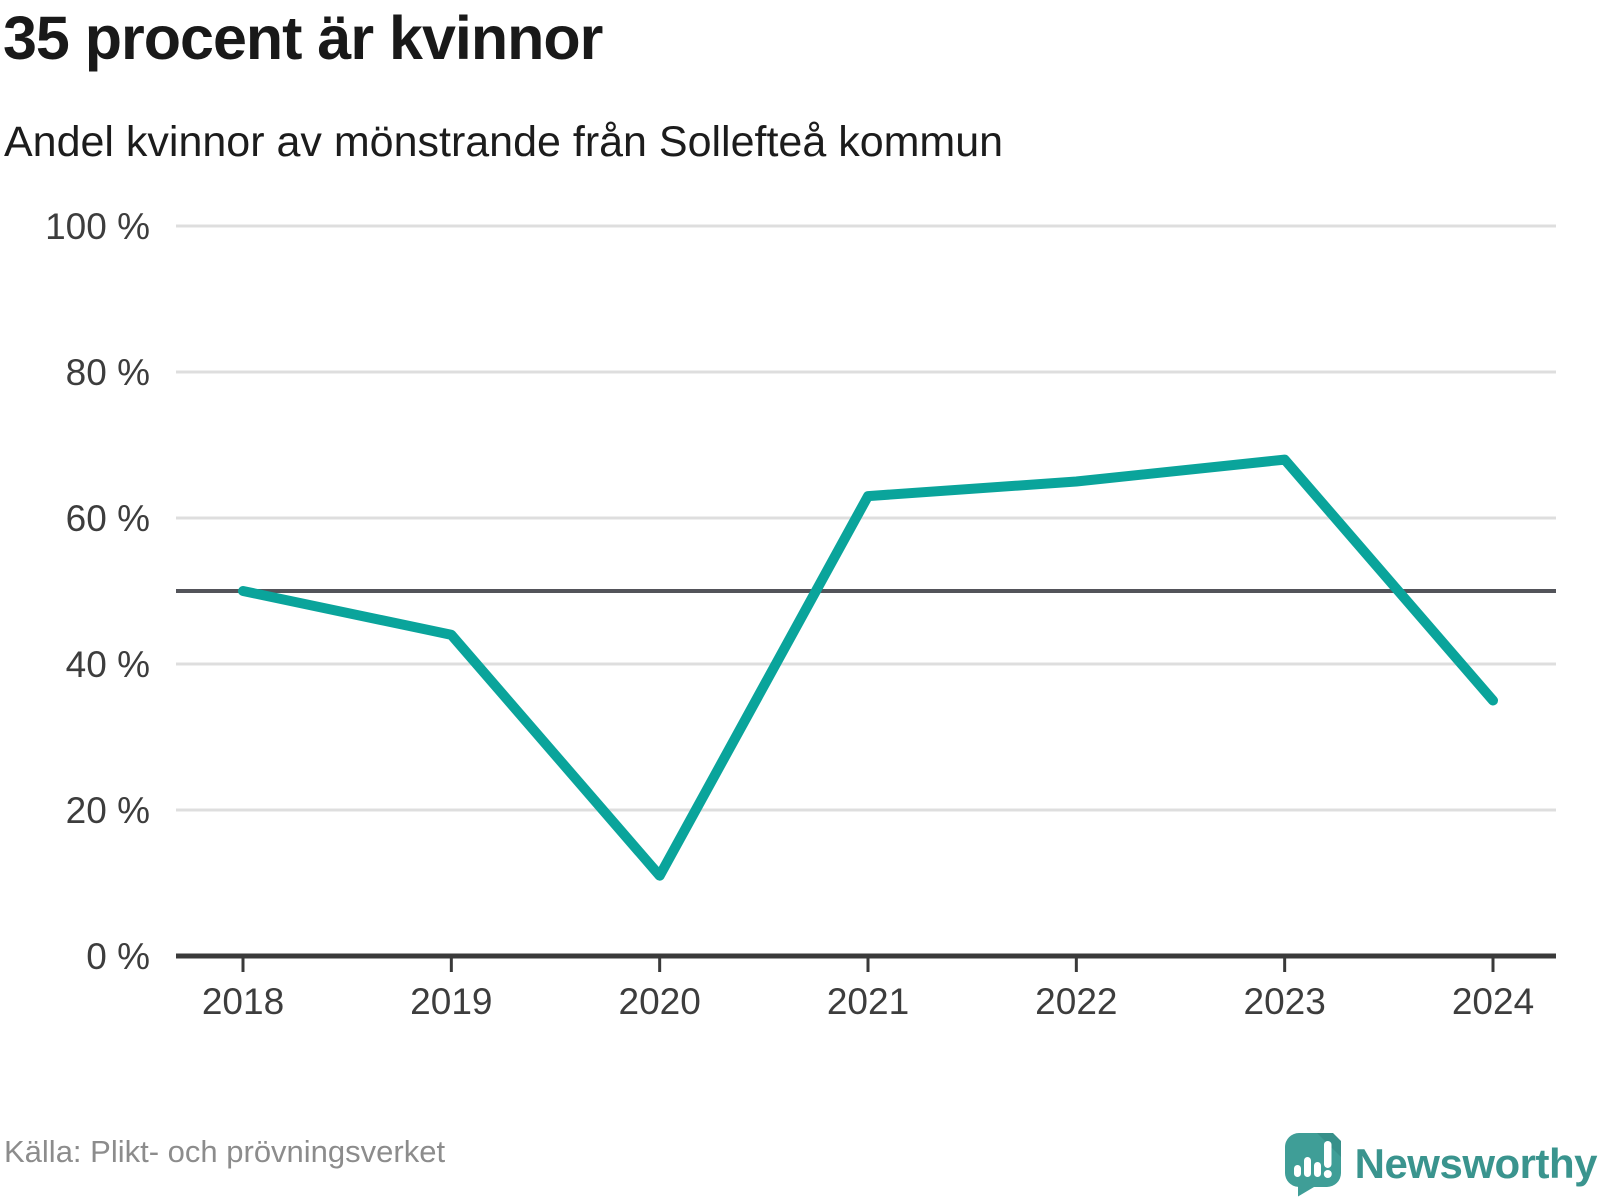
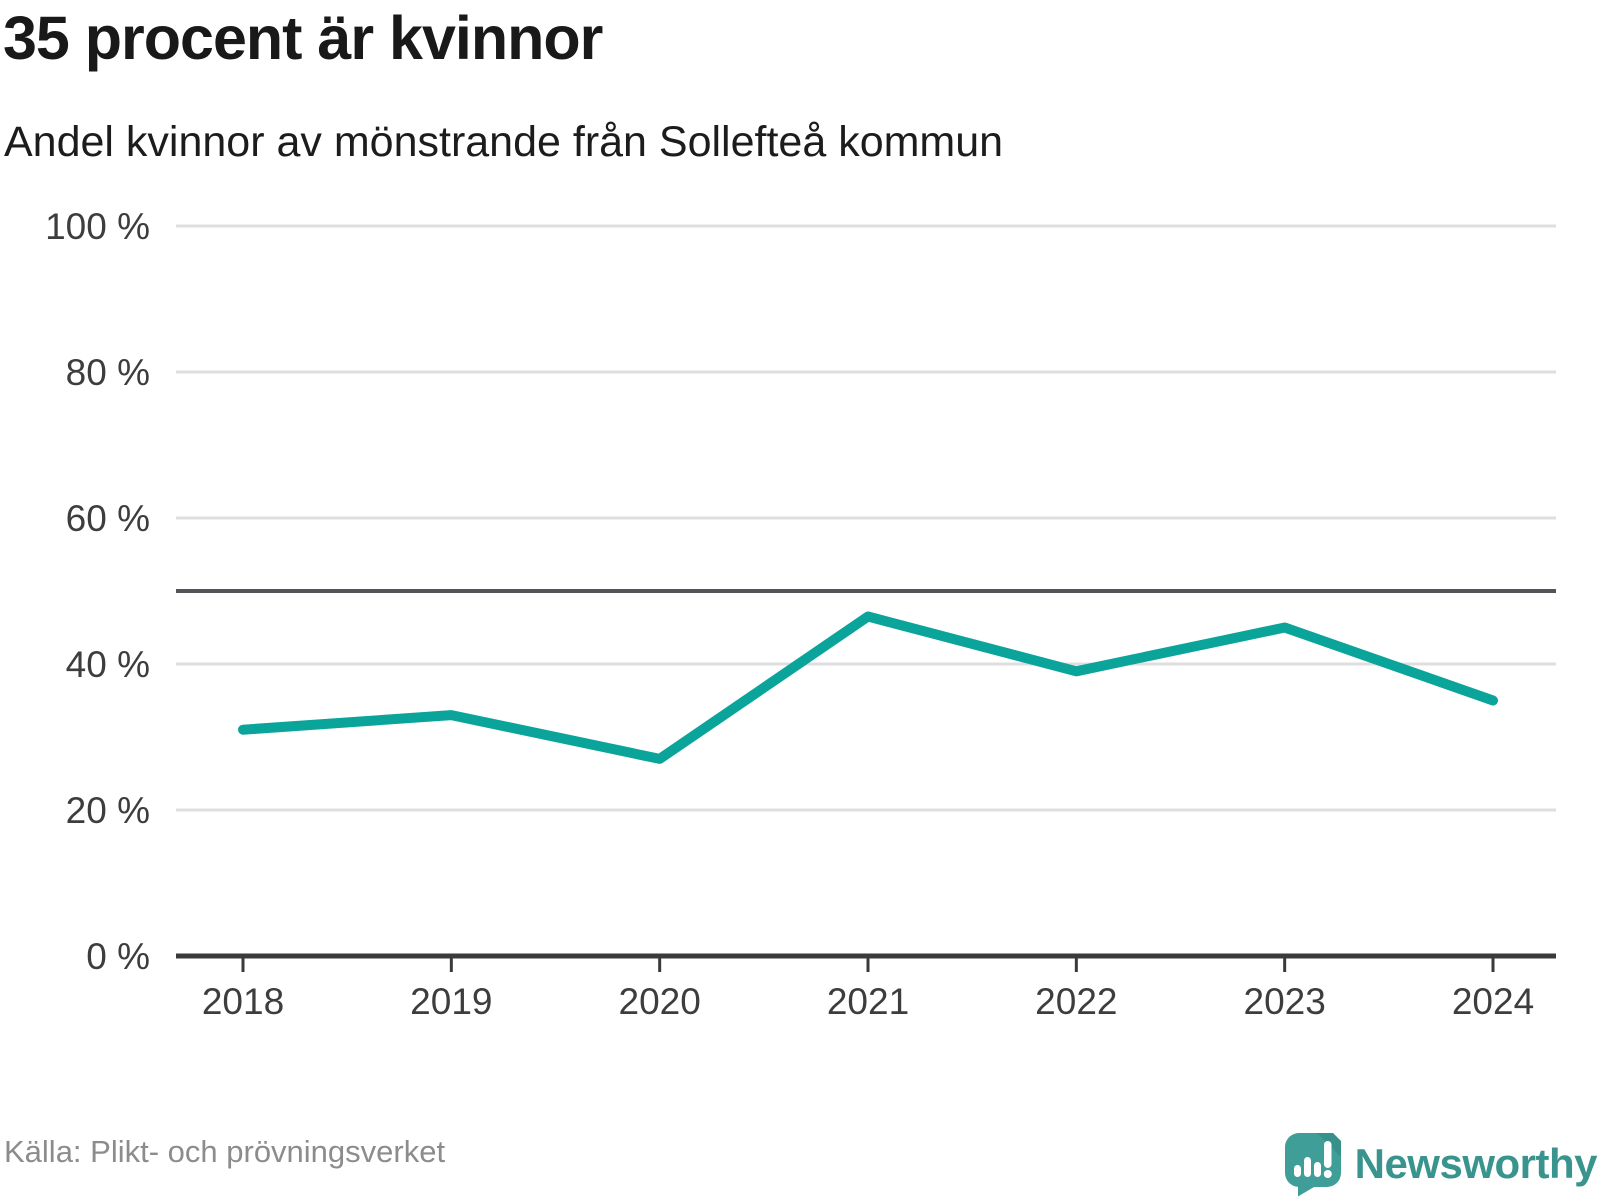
2018: 50% -> 31%
2019: 44% -> 33%
2020: 11% -> 27%
2021: 63% -> 46%
2022: 65% -> 39%
2023: 68% -> 45%
